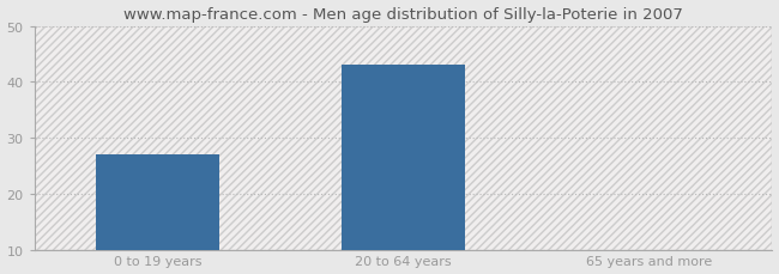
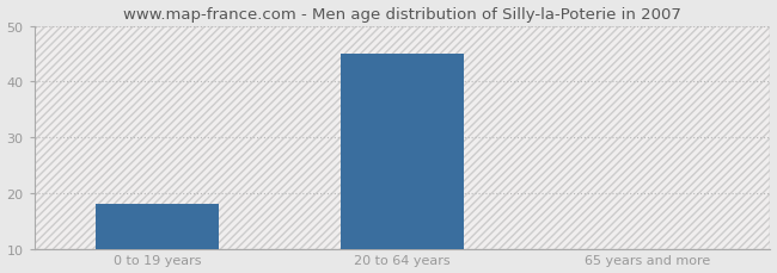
0 to 19 years: 27 -> 18
20 to 64 years: 43 -> 45
